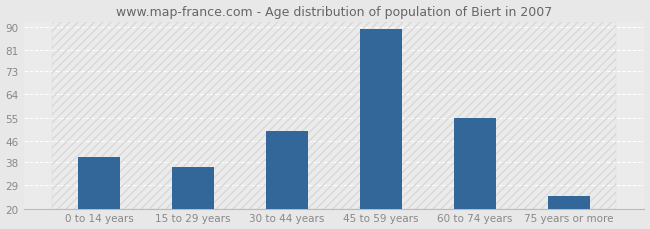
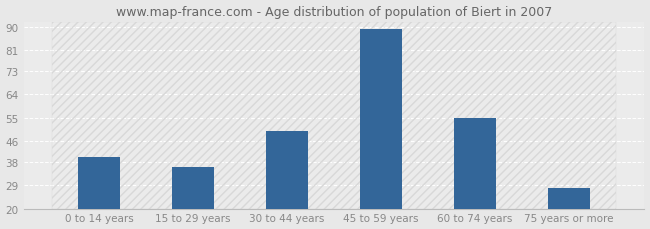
75 years or more: 25 -> 28
